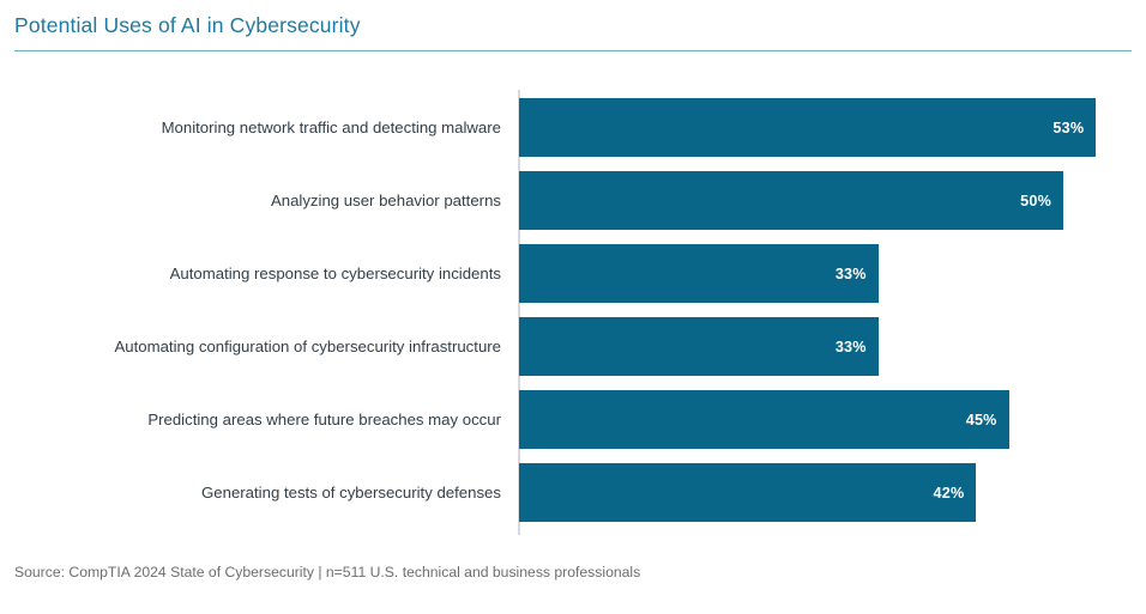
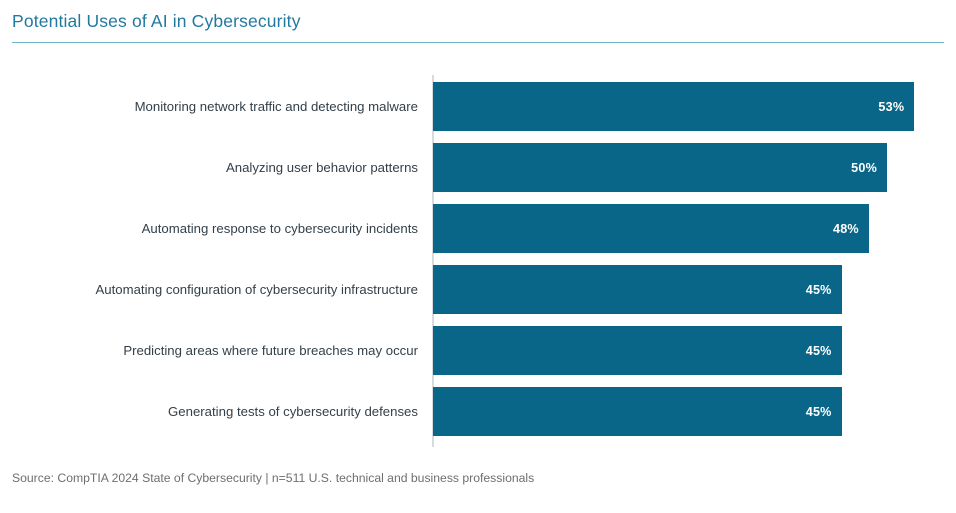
Automating response to cybersecurity incidents: 33% -> 48%
Automating configuration of cybersecurity infrastructure: 33% -> 45%
Generating tests of cybersecurity defenses: 42% -> 45%
